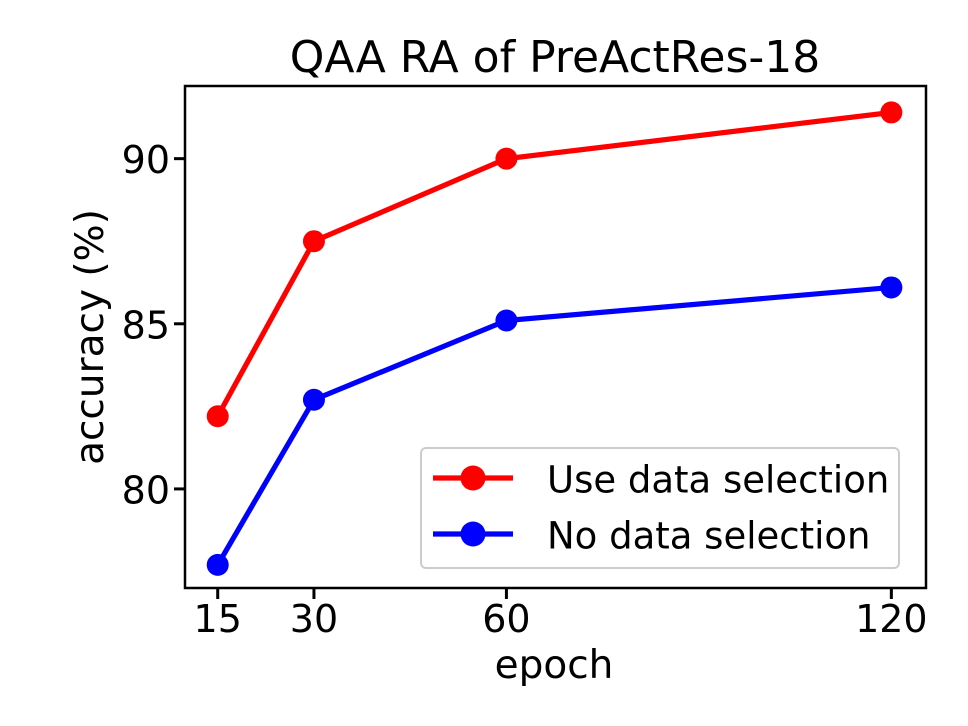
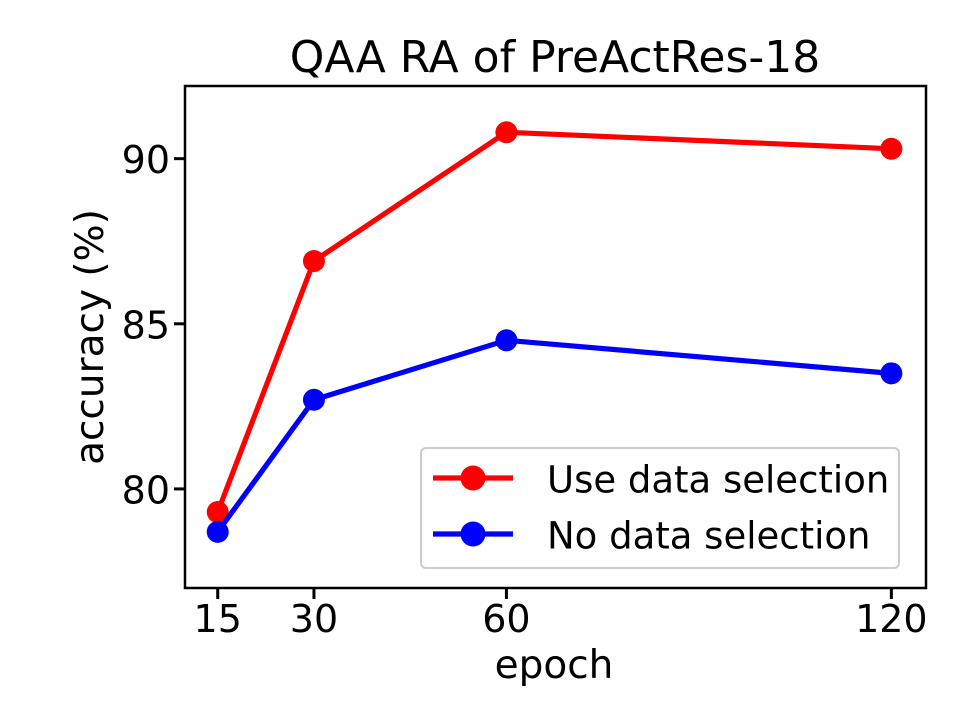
Use data selection/15: 82.2 -> 79.3
No data selection/15: 77.7 -> 78.7
Use data selection/30: 87.5 -> 86.9
Use data selection/60: 90.0 -> 90.8
No data selection/60: 85.1 -> 84.5
Use data selection/120: 91.4 -> 90.3
No data selection/120: 86.1 -> 83.5
